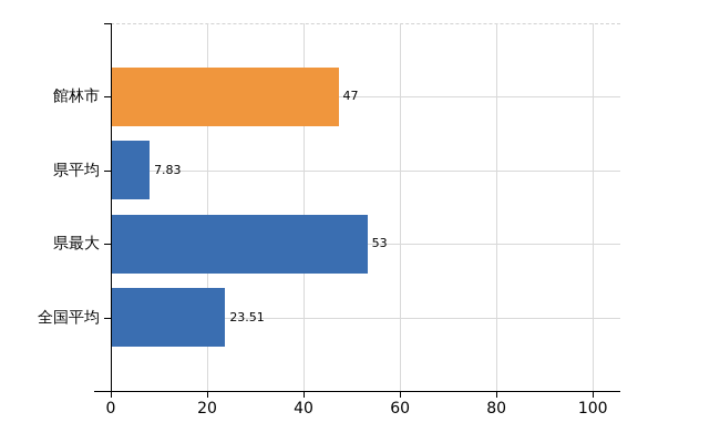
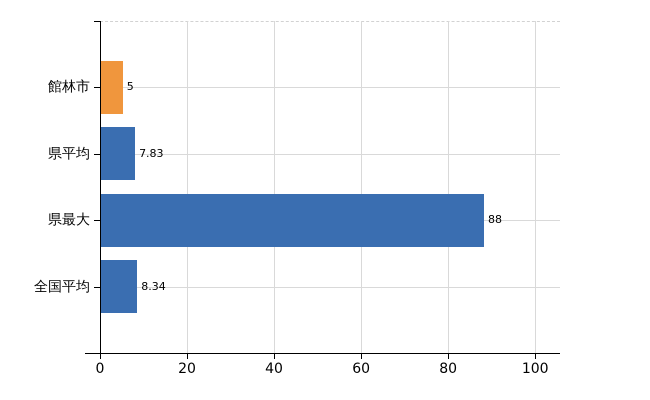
館林市: 47 -> 5
県最大: 53 -> 88
全国平均: 23.51 -> 8.34
